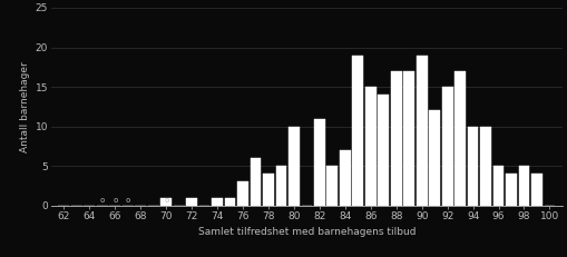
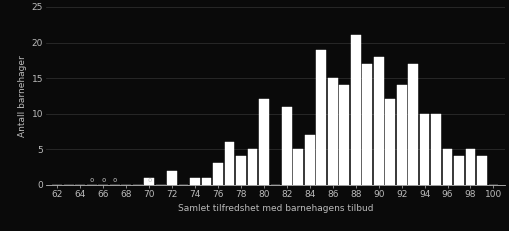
72: 1 -> 2
80: 10 -> 12
88: 17 -> 21
90: 19 -> 18
92: 15 -> 14
